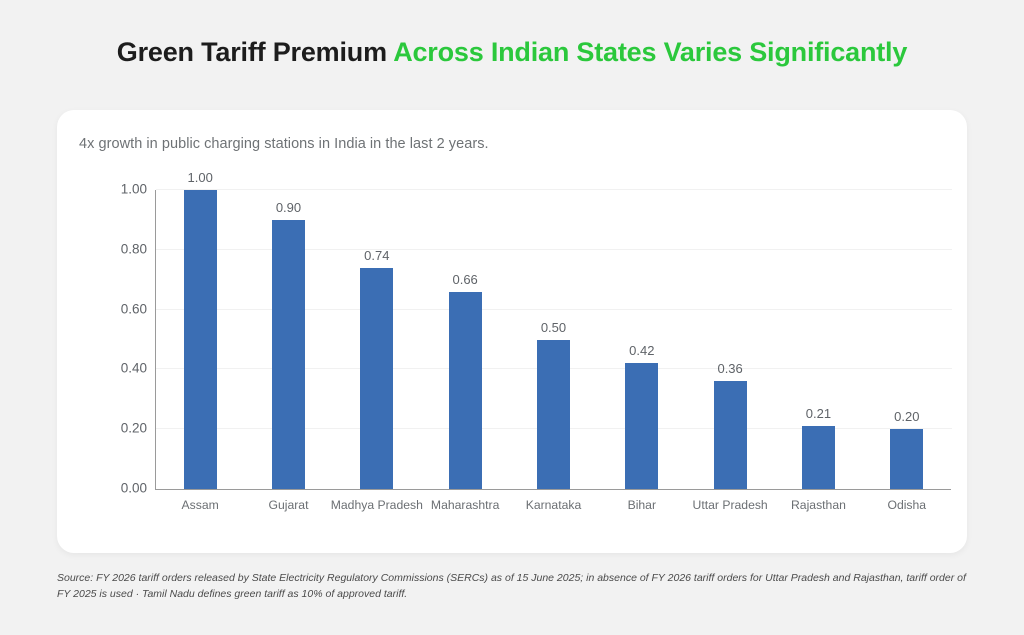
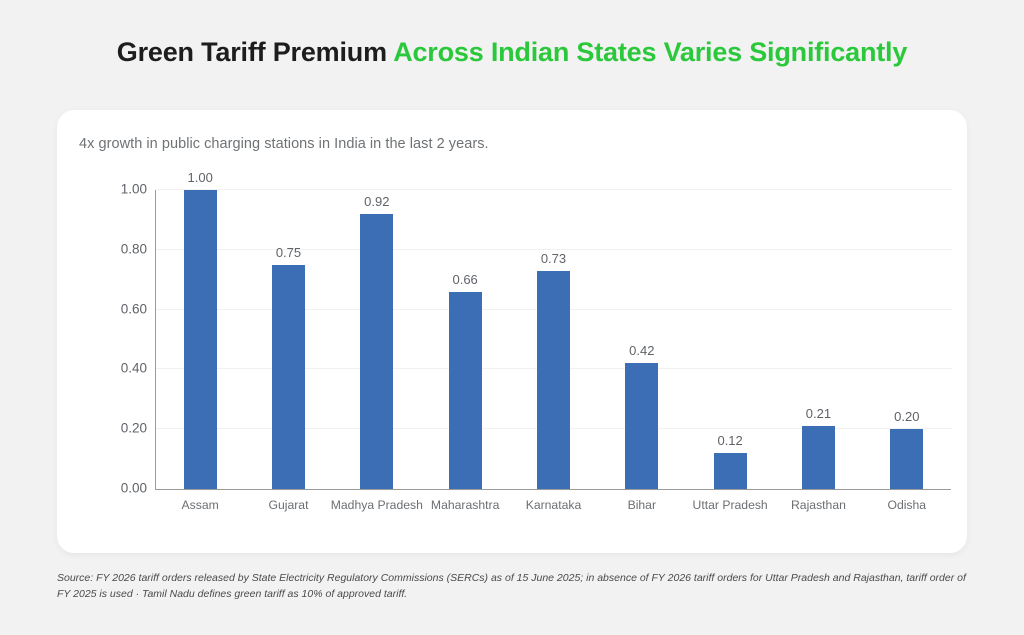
Gujarat: 0.90 -> 0.75
Madhya Pradesh: 0.74 -> 0.92
Karnataka: 0.50 -> 0.73
Uttar Pradesh: 0.36 -> 0.12
